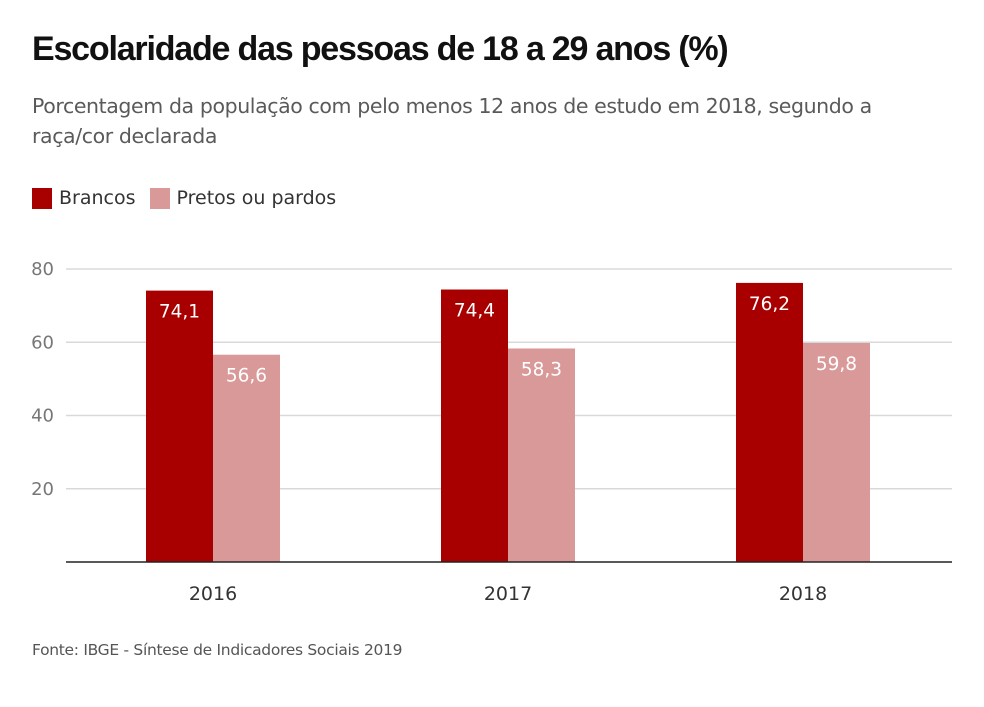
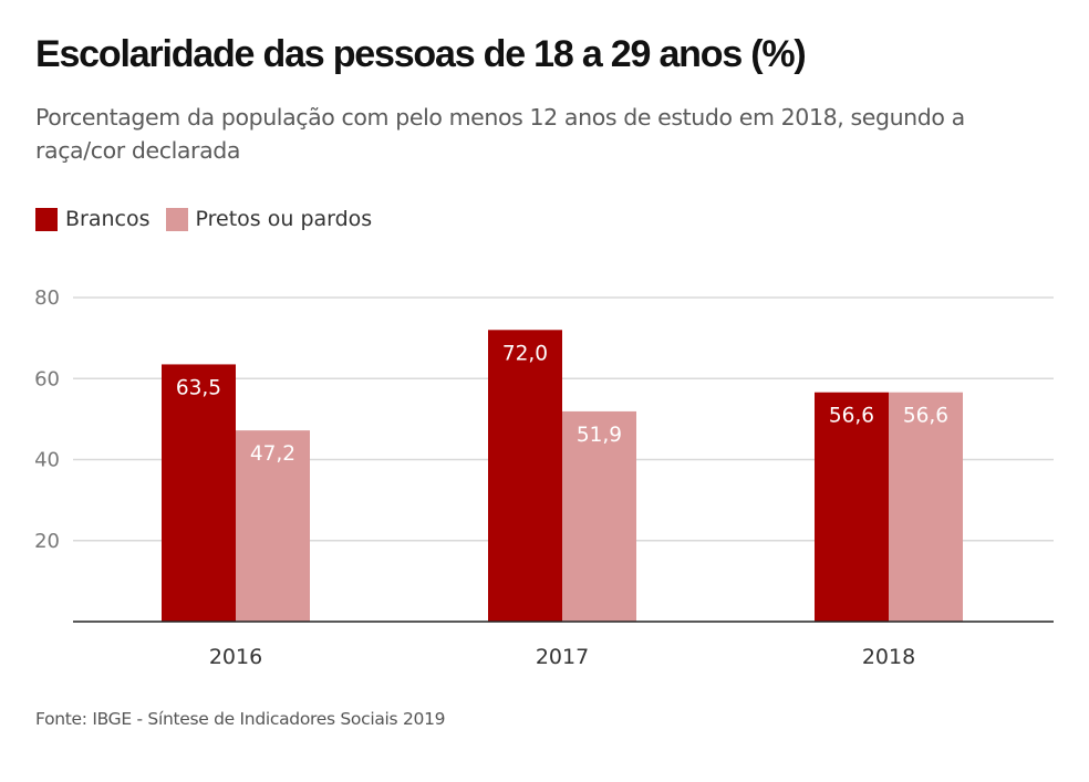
Brancos/2016: 74,1 -> 63,5
Pretos ou pardos/2016: 56,6 -> 47,2
Brancos/2017: 74,4 -> 72,0
Pretos ou pardos/2017: 58,3 -> 51,9
Brancos/2018: 76,2 -> 56,6
Pretos ou pardos/2018: 59,8 -> 56,6
